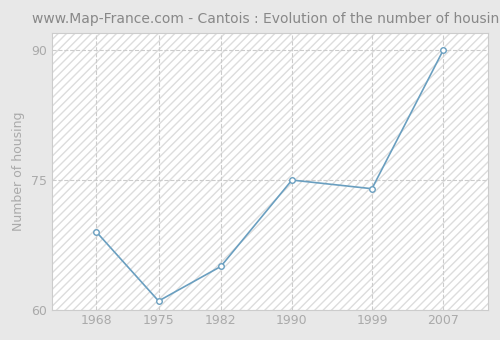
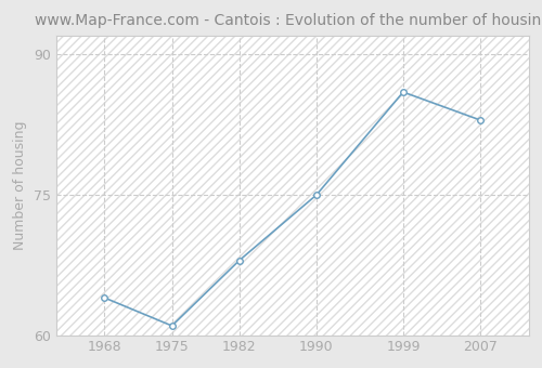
1968: 69 -> 64
1982: 65 -> 68
1999: 74 -> 86
2007: 90 -> 83
